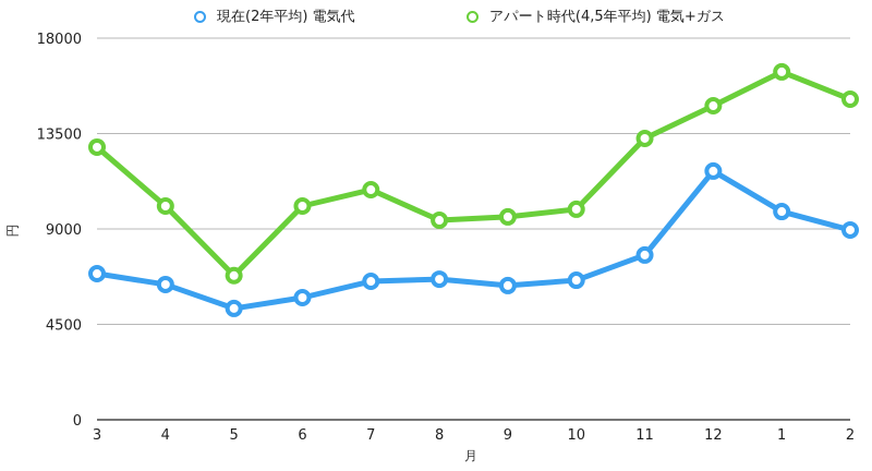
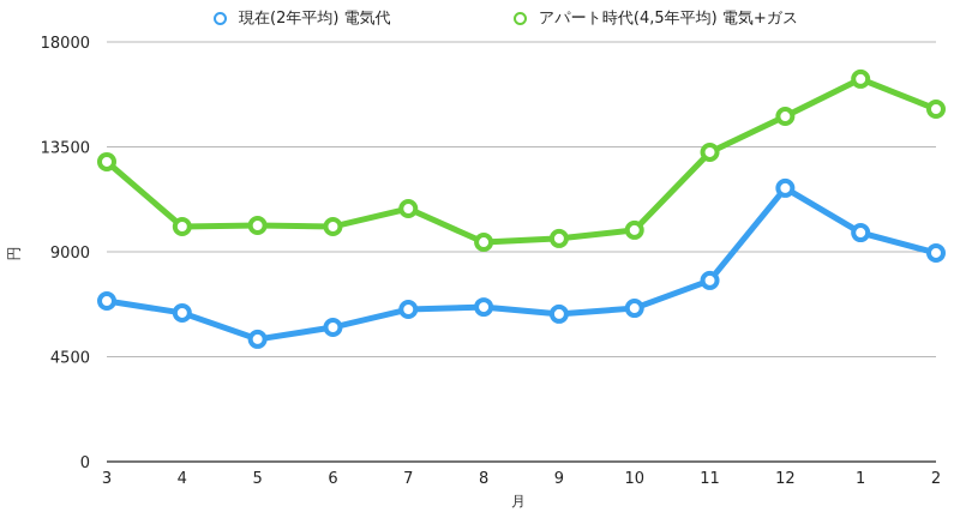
アパート時代(4,5年平均) 電気+ガス/5: 6800 -> 10100
